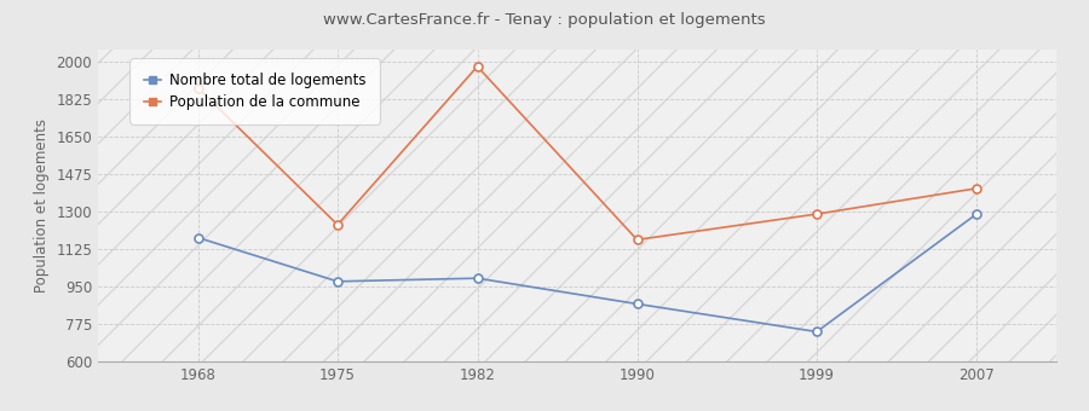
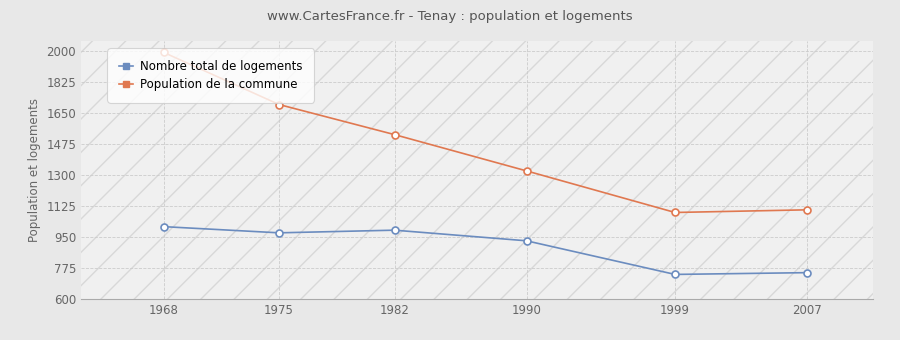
Nombre total de logements/1968: 1180 -> 1010
Population de la commune/1968: 1880 -> 2000
Population de la commune/1975: 1240 -> 1700
Population de la commune/1982: 1980 -> 1530
Nombre total de logements/1990: 870 -> 930
Population de la commune/1990: 1170 -> 1320
Population de la commune/1999: 1290 -> 1090
Nombre total de logements/2007: 1290 -> 750
Population de la commune/2007: 1410 -> 1100
